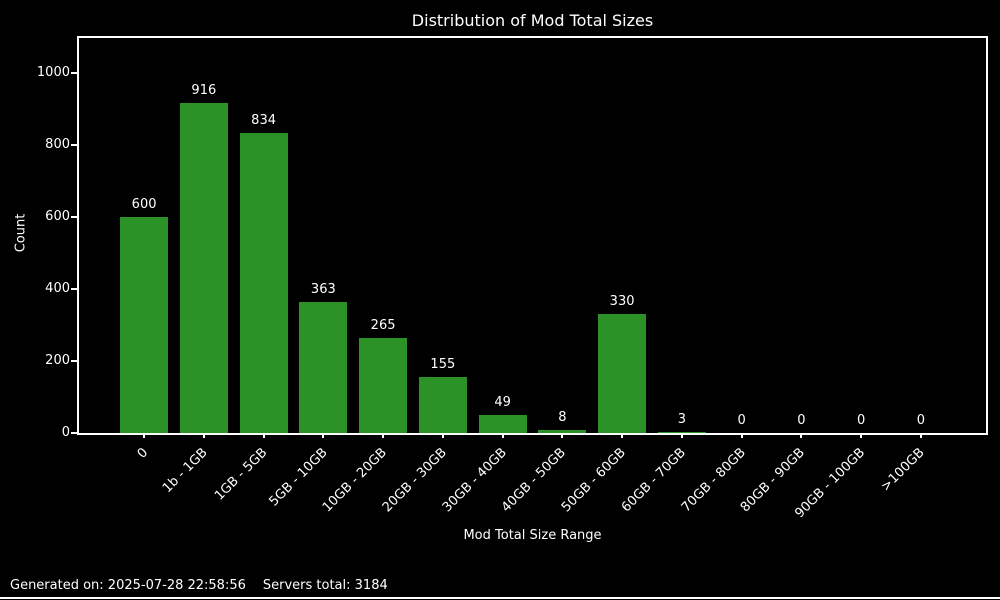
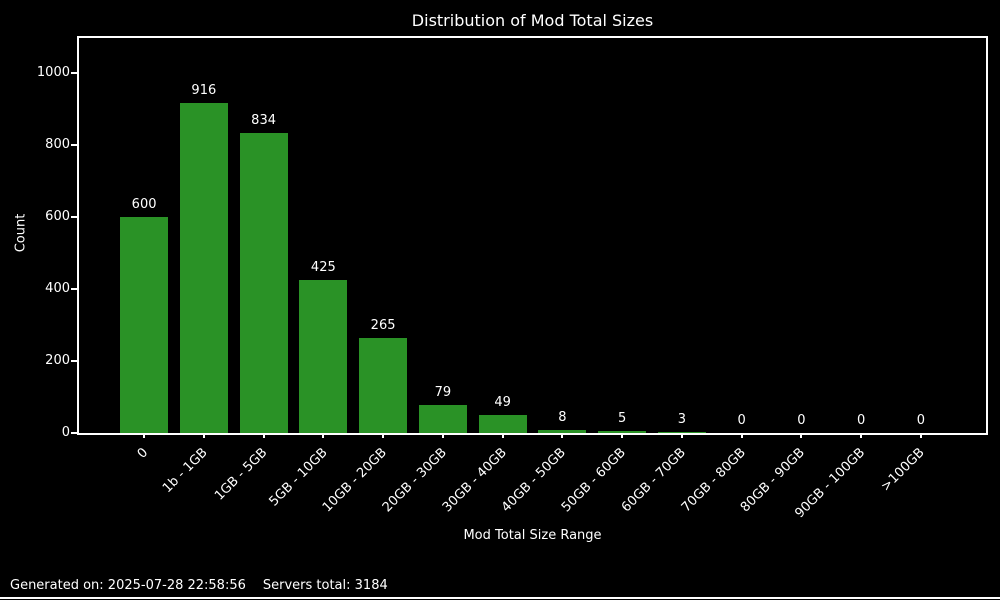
5GB - 10GB: 363 -> 425
20GB - 30GB: 155 -> 79
50GB - 60GB: 330 -> 5
